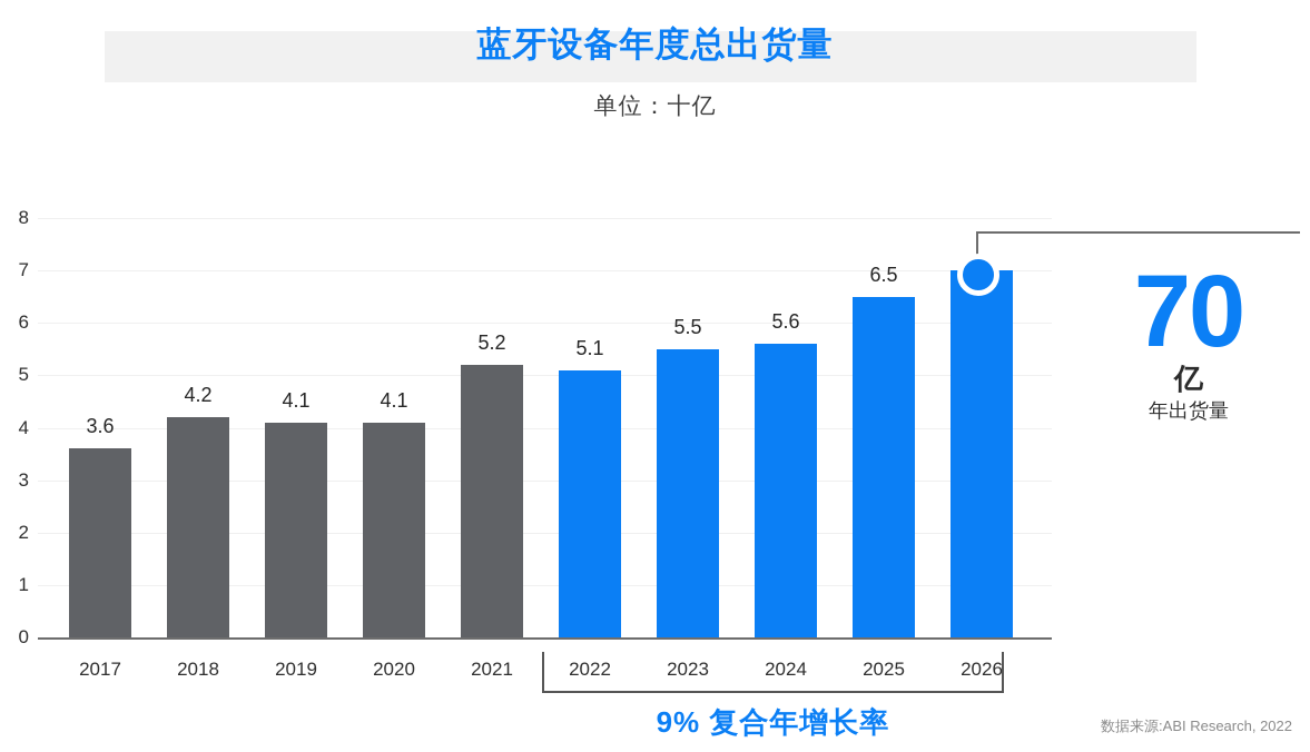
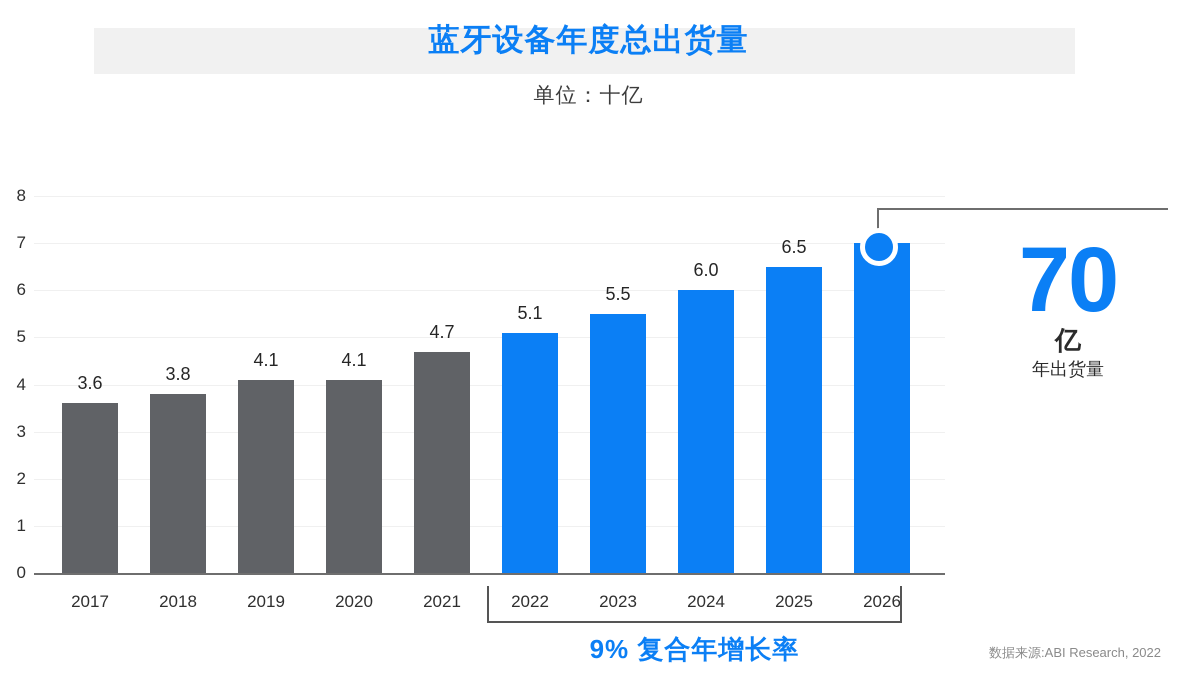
2018: 4.2 -> 3.8
2021: 5.2 -> 4.7
2024: 5.6 -> 6.0
